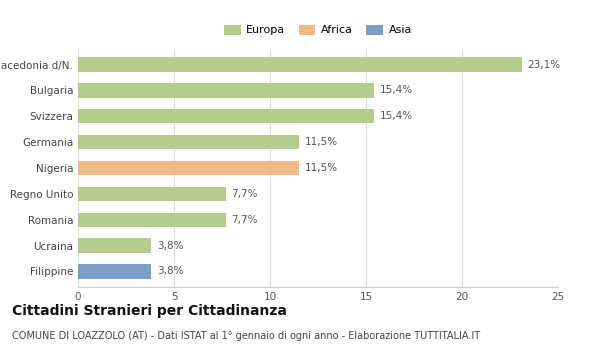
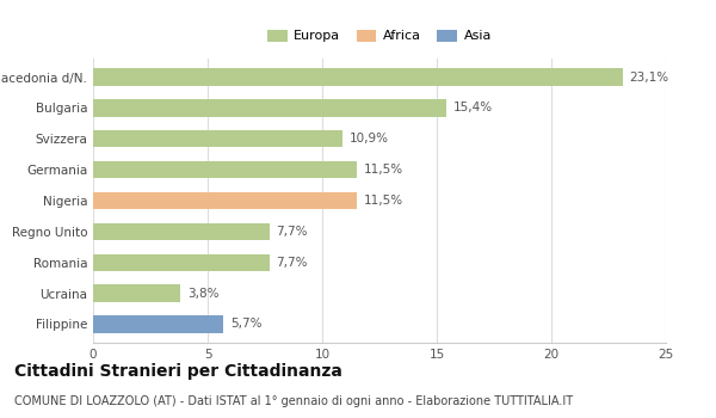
Svizzera: 15,4% -> 10,9%
Filippine: 3,8% -> 5,7%
